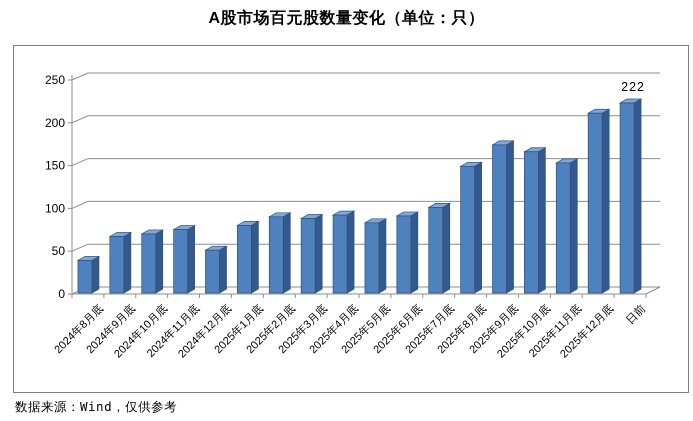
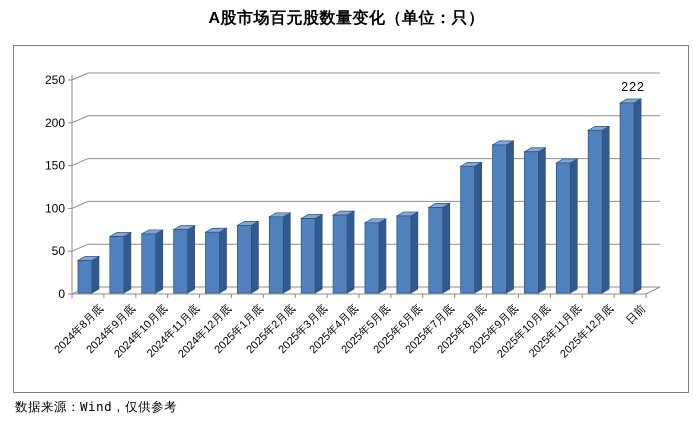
2024年12月底: 50 -> 70
2025年12月底: 210 -> 190
